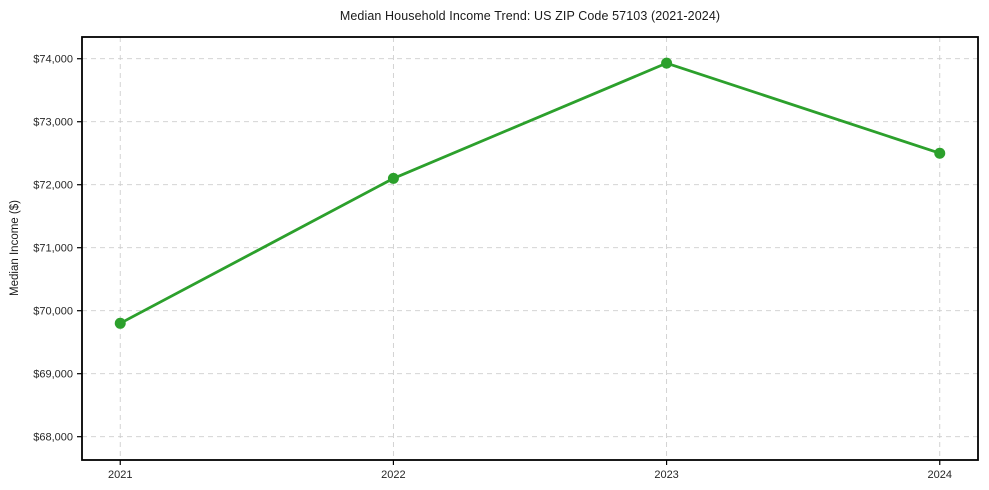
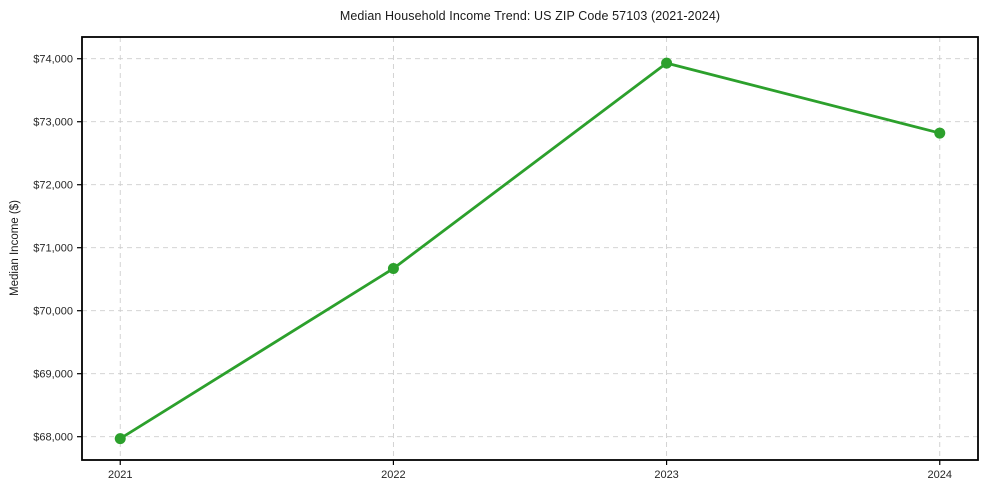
2021: $69800 -> $68000
2022: $72100 -> $70700
2024: $72500 -> $72800
